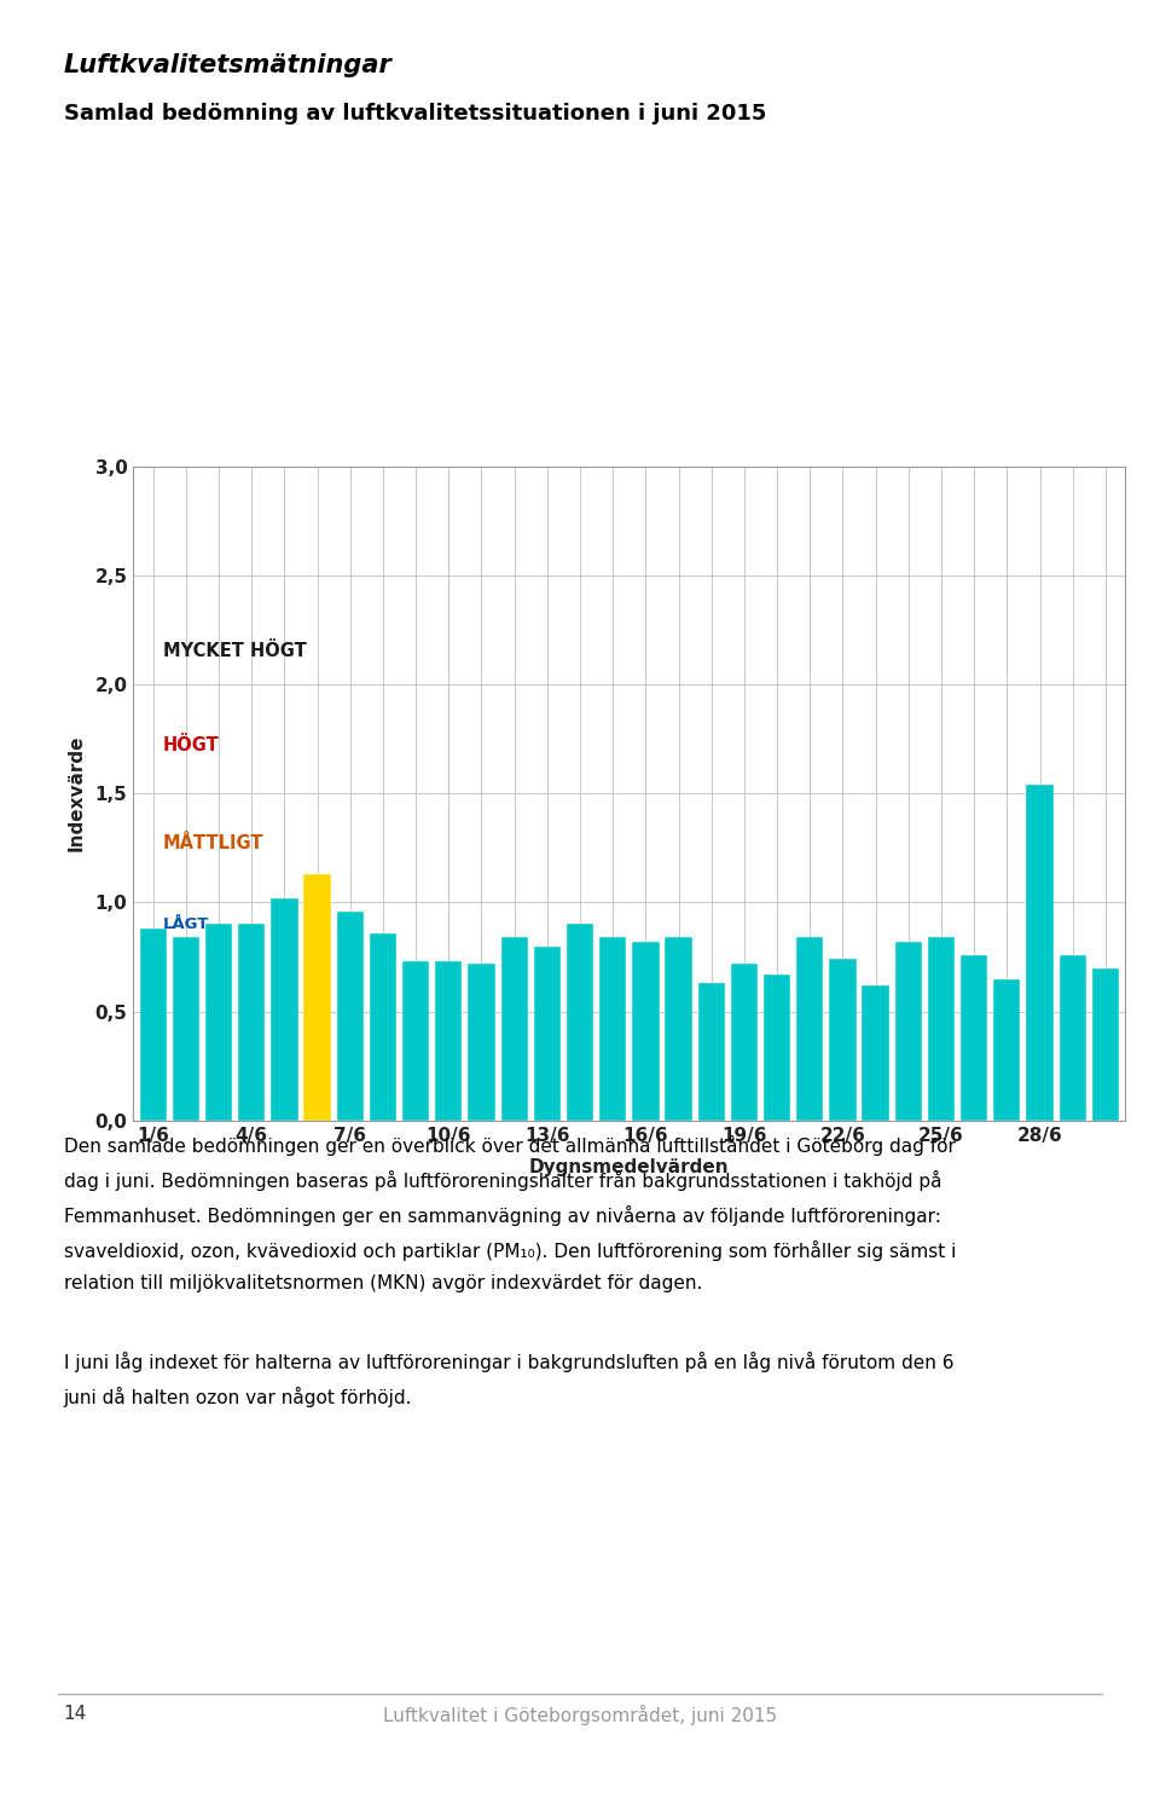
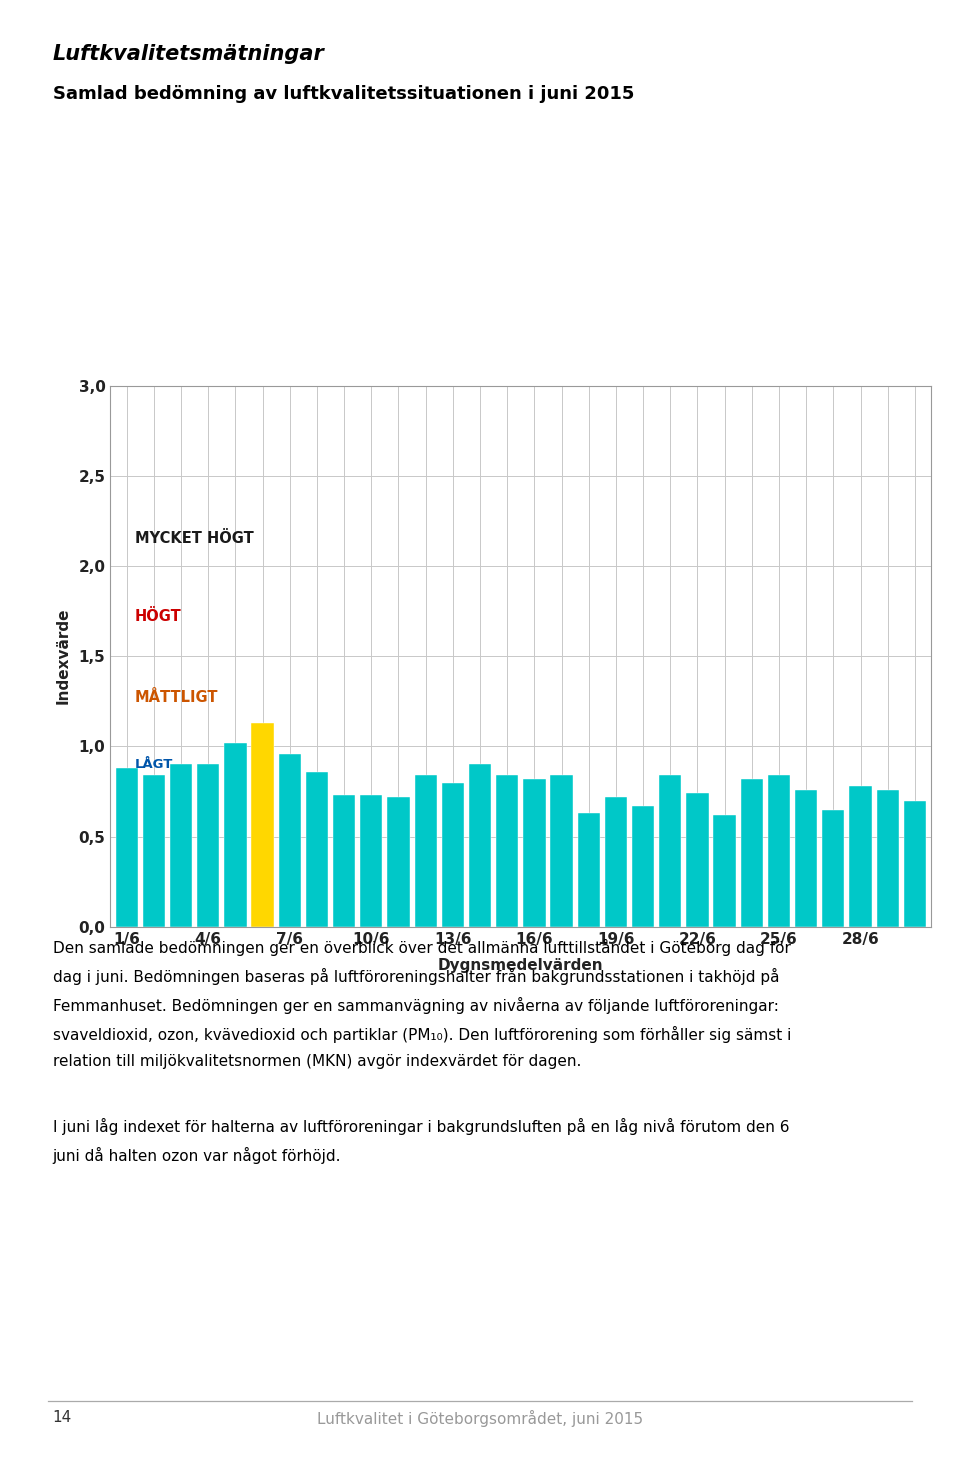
28/6: 1,54 -> 0,78
